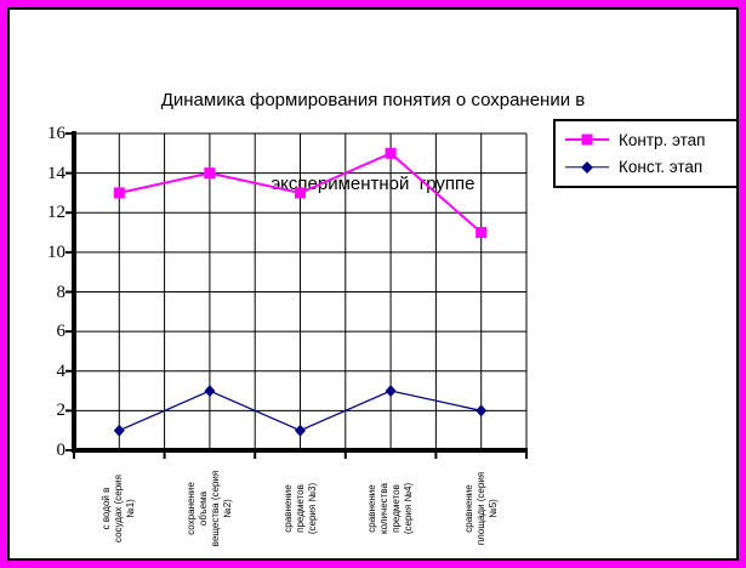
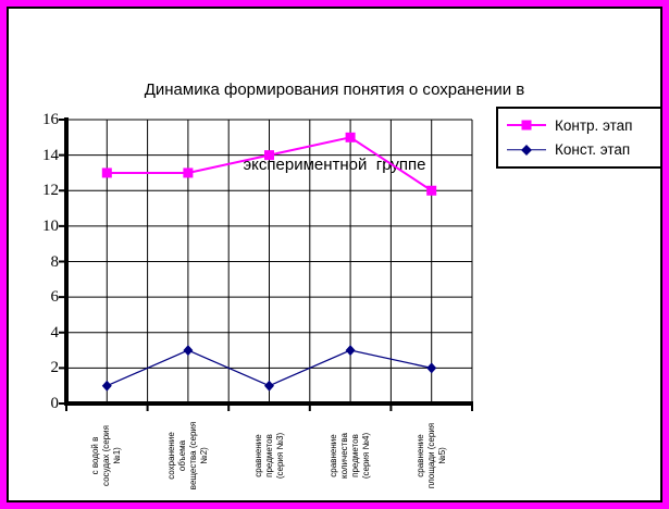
Контр. этап/сохранение объема вещества (серия №2): 14 -> 13
Контр. этап/сравнение предметов (серия №3): 13 -> 14
Контр. этап/сравнение площади (серия №5): 11 -> 12
